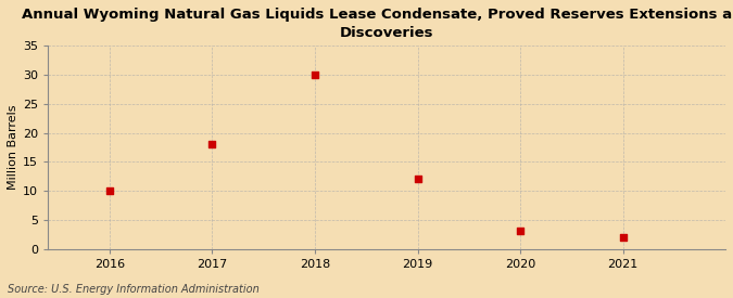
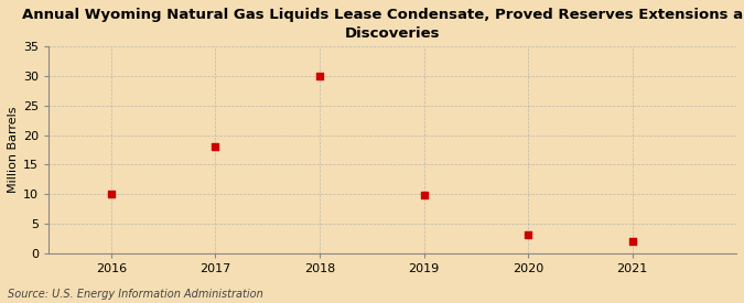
2019: 12.0 -> 9.8
